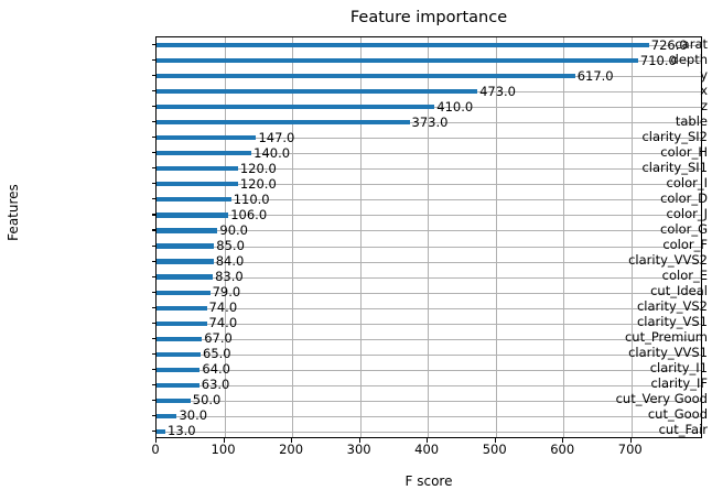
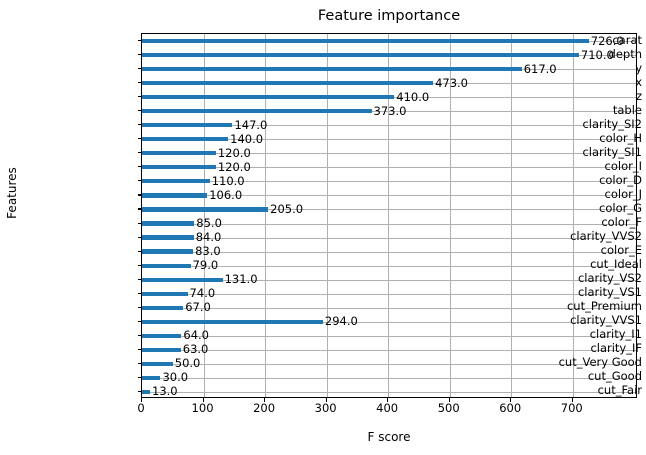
color_G: 90.0 -> 205.0
clarity_VS2: 74.0 -> 131.0
clarity_VVS1: 65.0 -> 294.0
